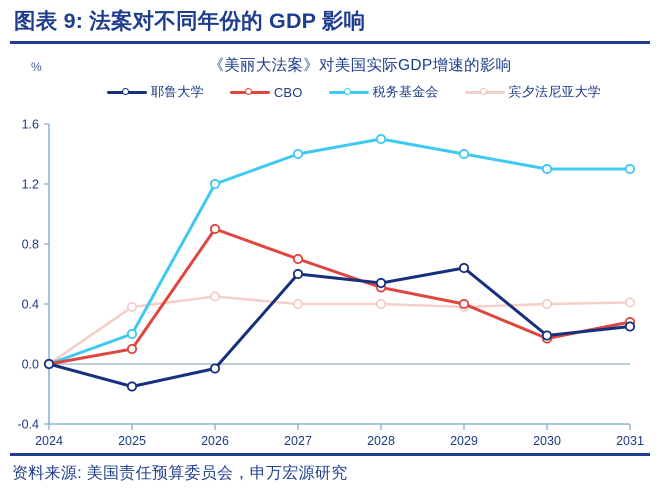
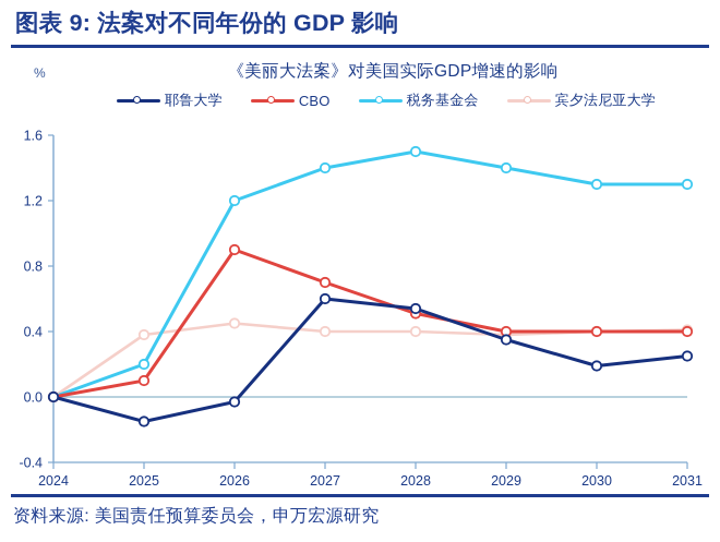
耶鲁大学/2029: 0.64 -> 0.35
CBO/2030: 0.17 -> 0.40
CBO/2031: 0.28 -> 0.40
